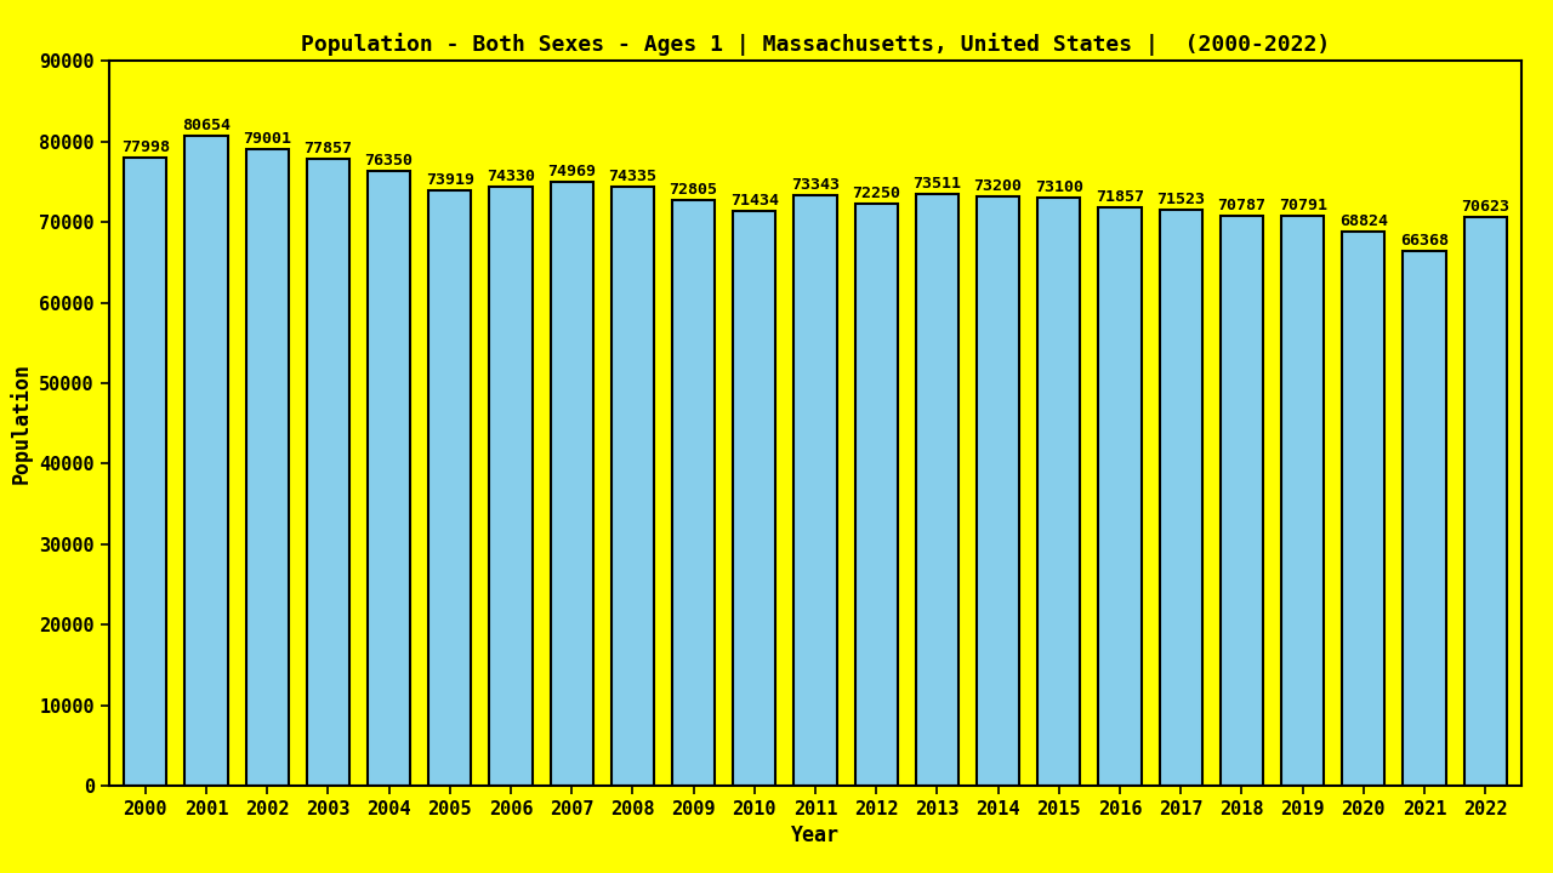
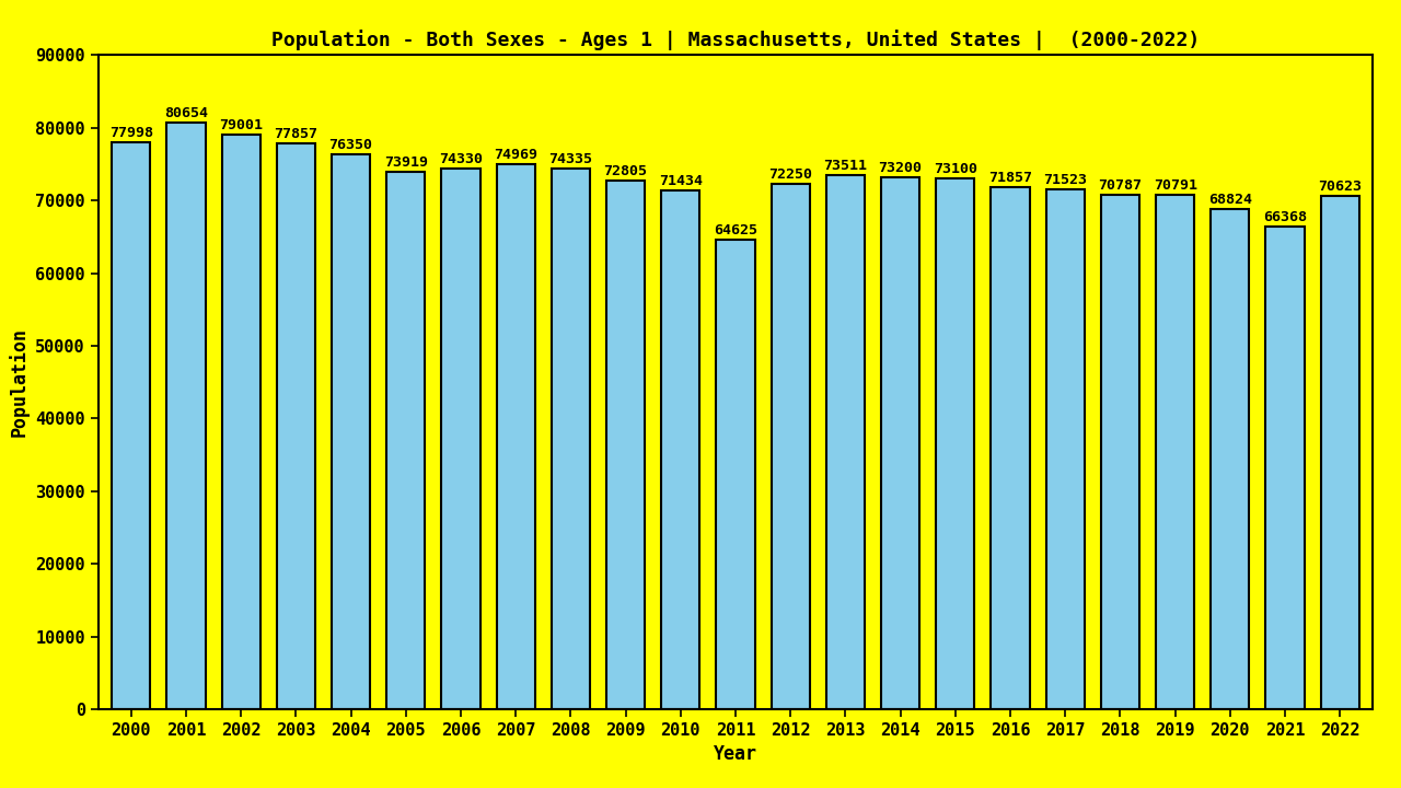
2011: 73343 -> 64625
